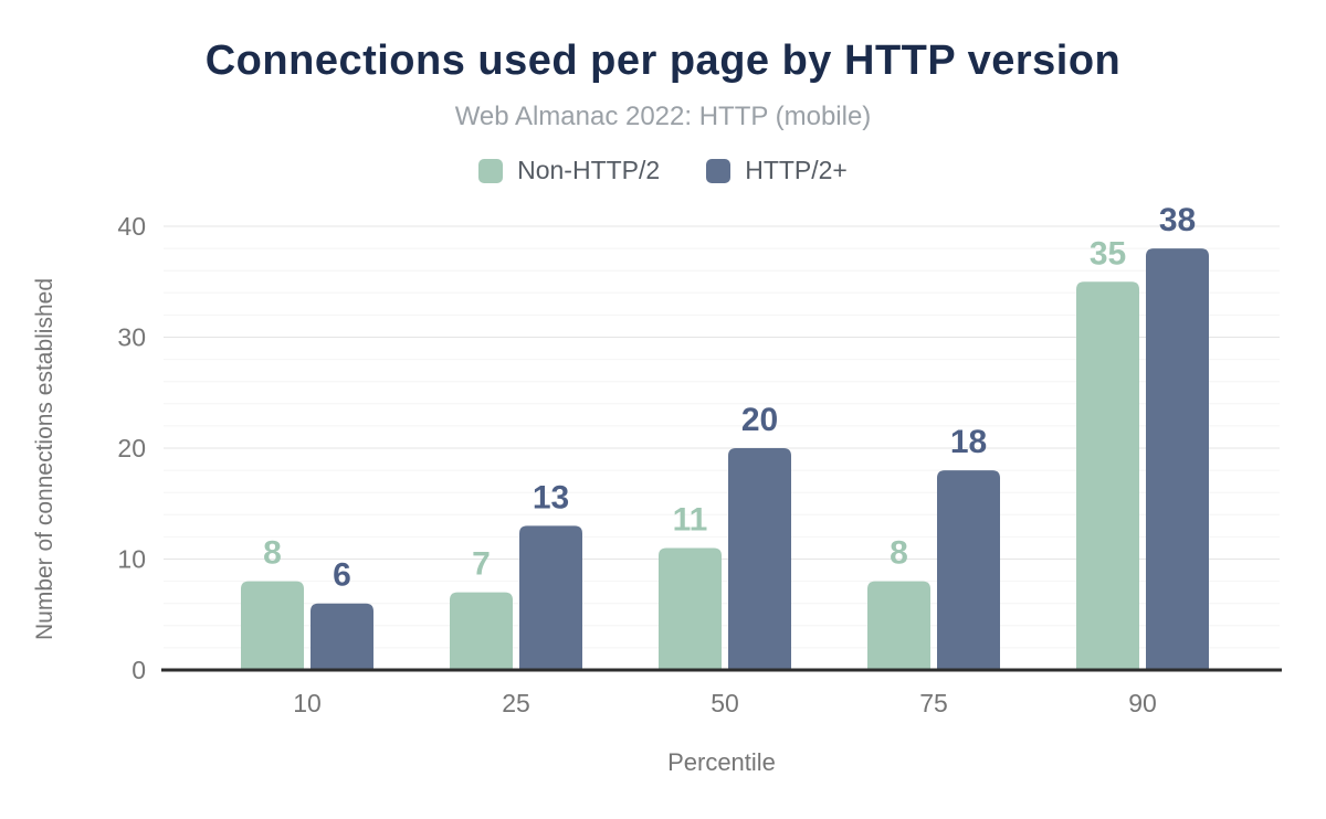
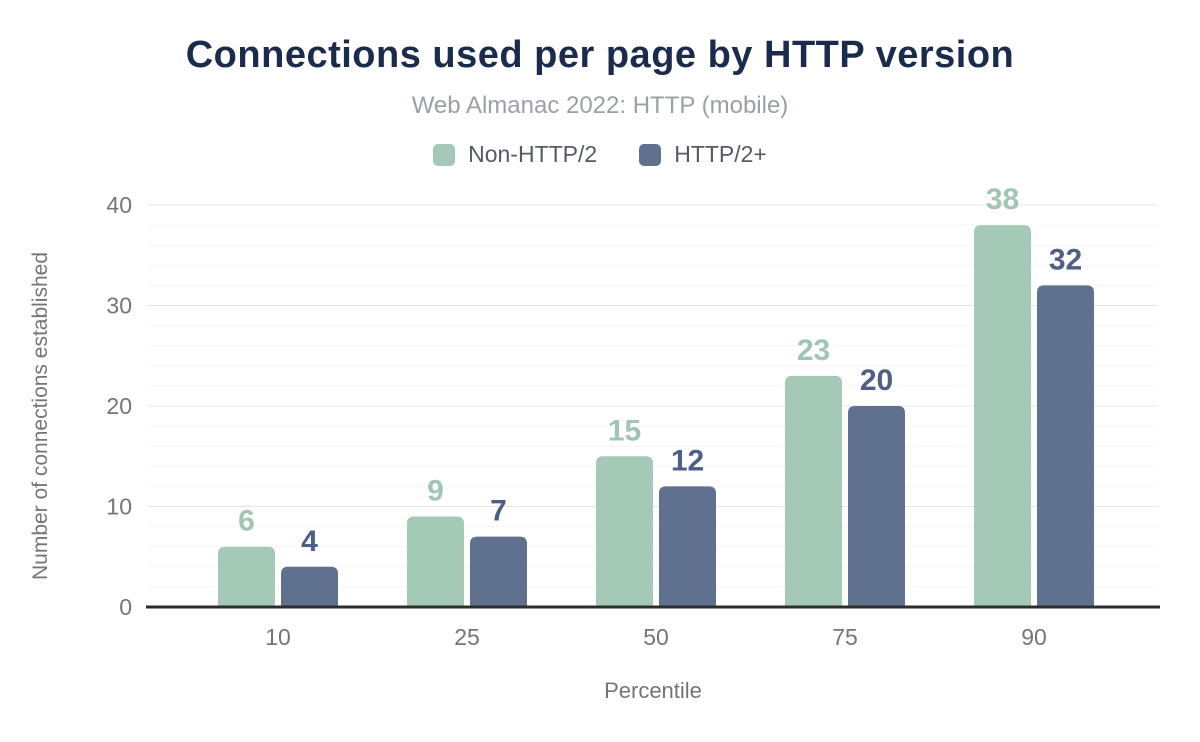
Non-HTTP/2/10: 8 -> 6
HTTP/2+/10: 6 -> 4
Non-HTTP/2/25: 7 -> 9
HTTP/2+/25: 13 -> 7
Non-HTTP/2/50: 11 -> 15
HTTP/2+/50: 20 -> 12
Non-HTTP/2/75: 8 -> 23
HTTP/2+/75: 18 -> 20
Non-HTTP/2/90: 35 -> 38
HTTP/2+/90: 38 -> 32
